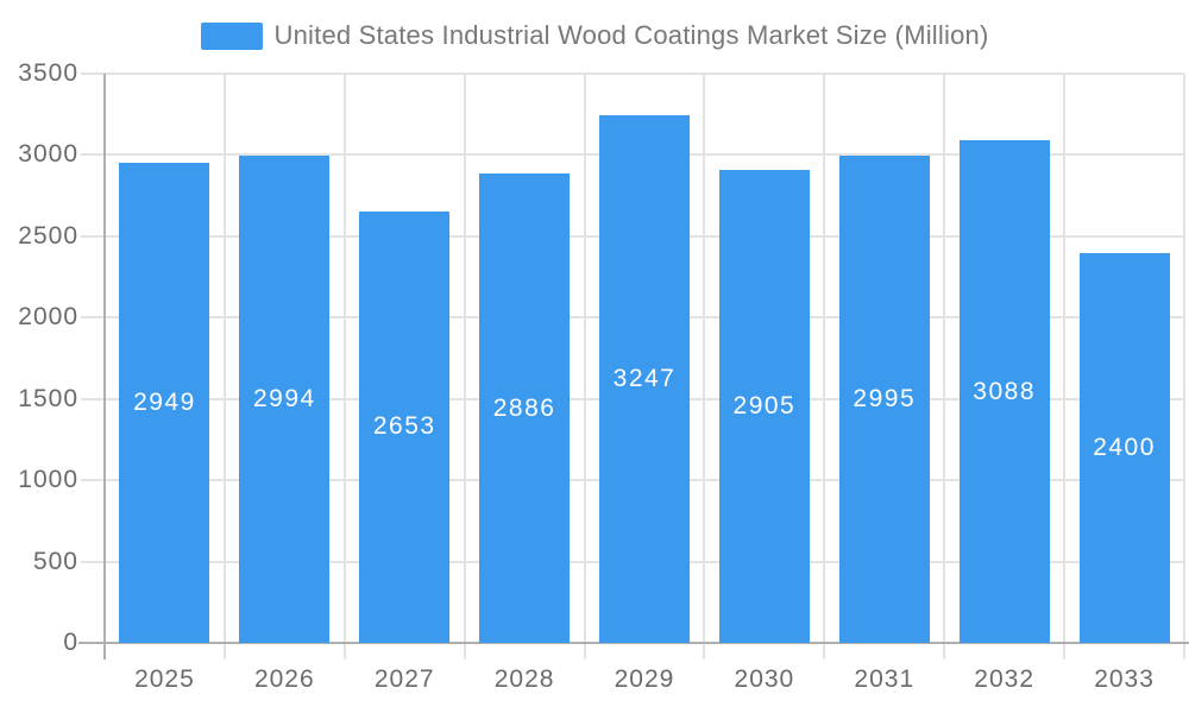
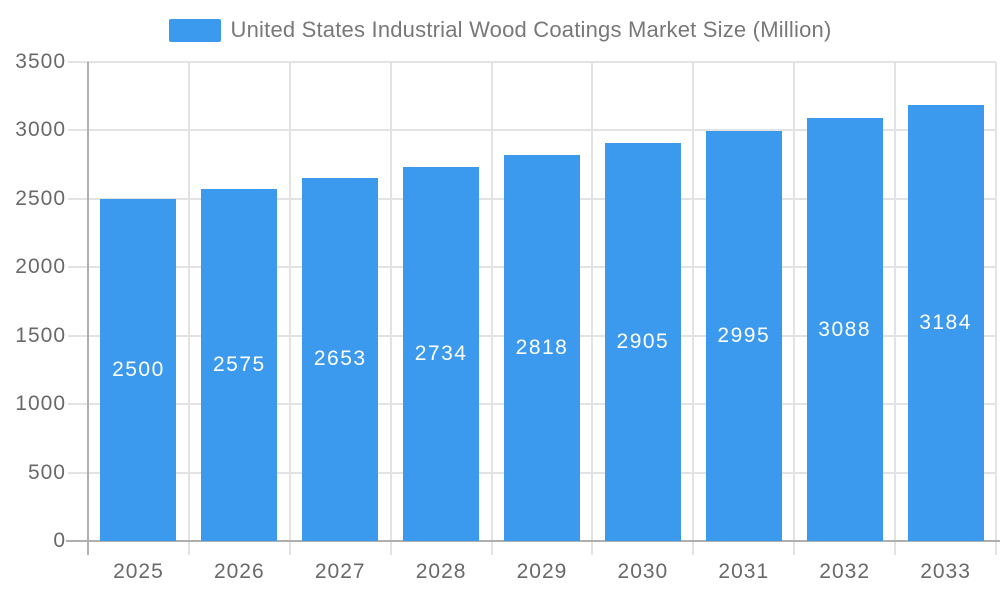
2025: 2949 -> 2500
2026: 2994 -> 2575
2028: 2886 -> 2734
2029: 3247 -> 2818
2033: 2400 -> 3184
